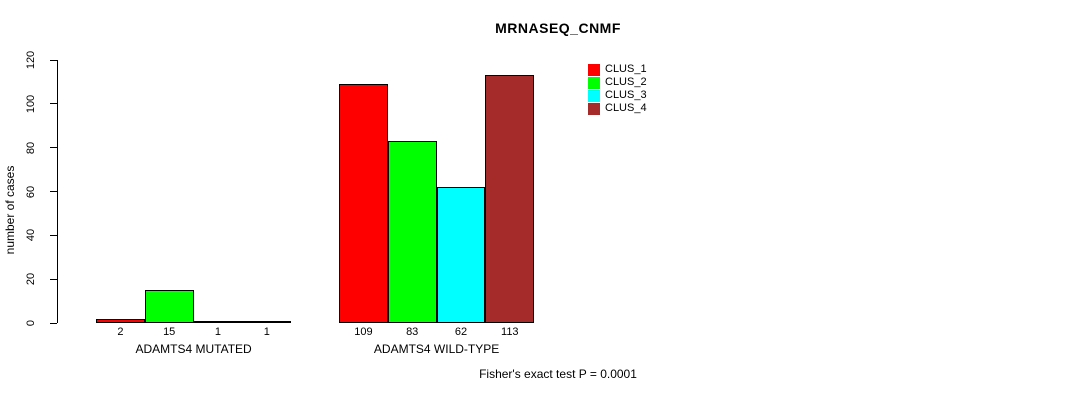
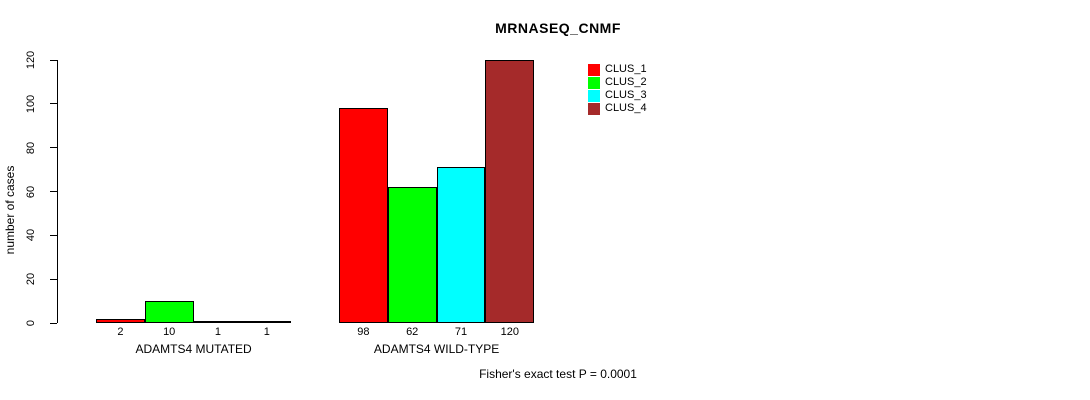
CLUS_2/ADAMTS4 MUTATED: 15 -> 10
CLUS_1/ADAMTS4 WILD-TYPE: 109 -> 98
CLUS_2/ADAMTS4 WILD-TYPE: 83 -> 62
CLUS_3/ADAMTS4 WILD-TYPE: 62 -> 71
CLUS_4/ADAMTS4 WILD-TYPE: 113 -> 120
